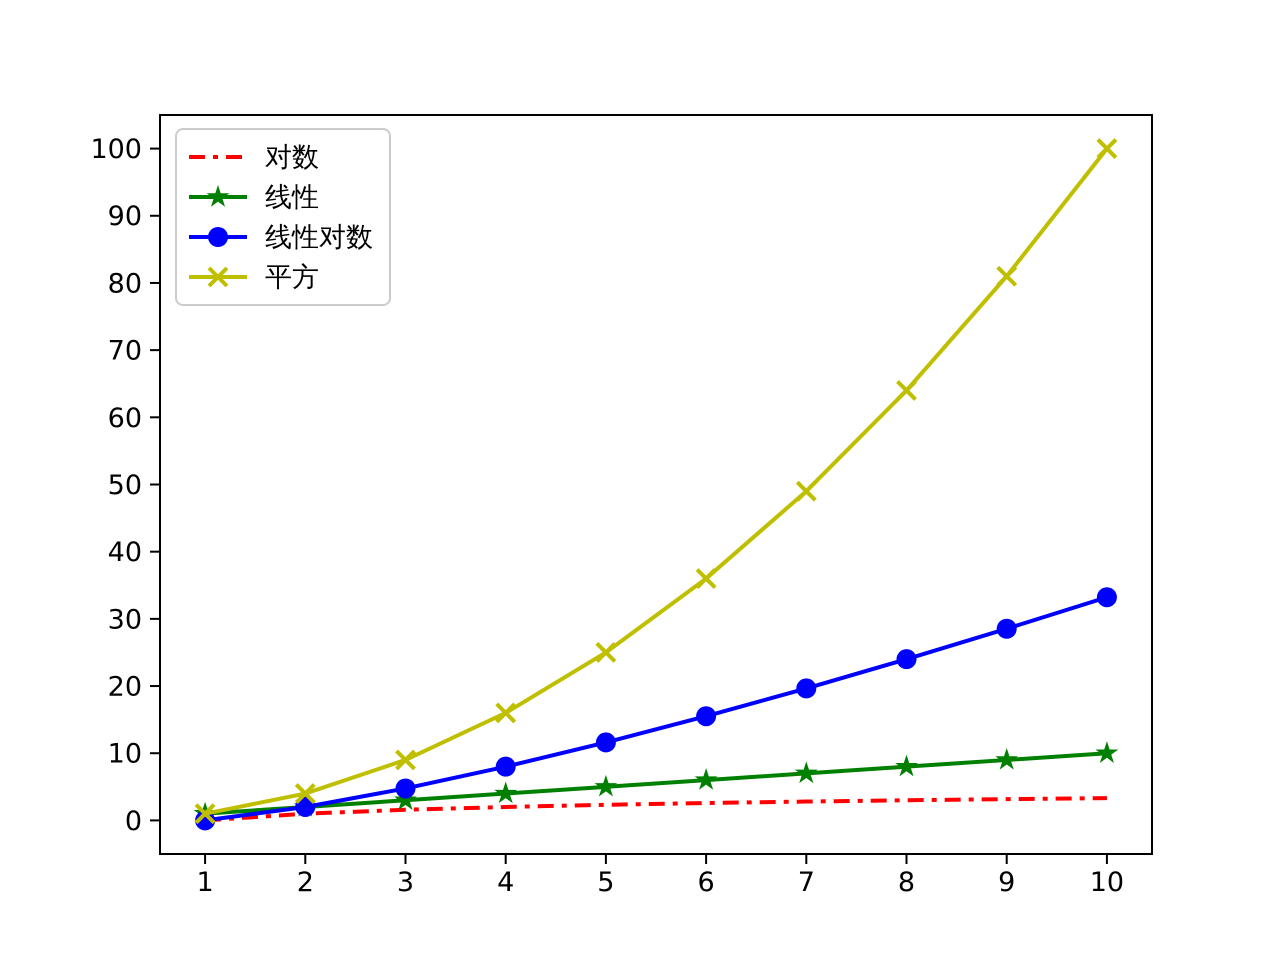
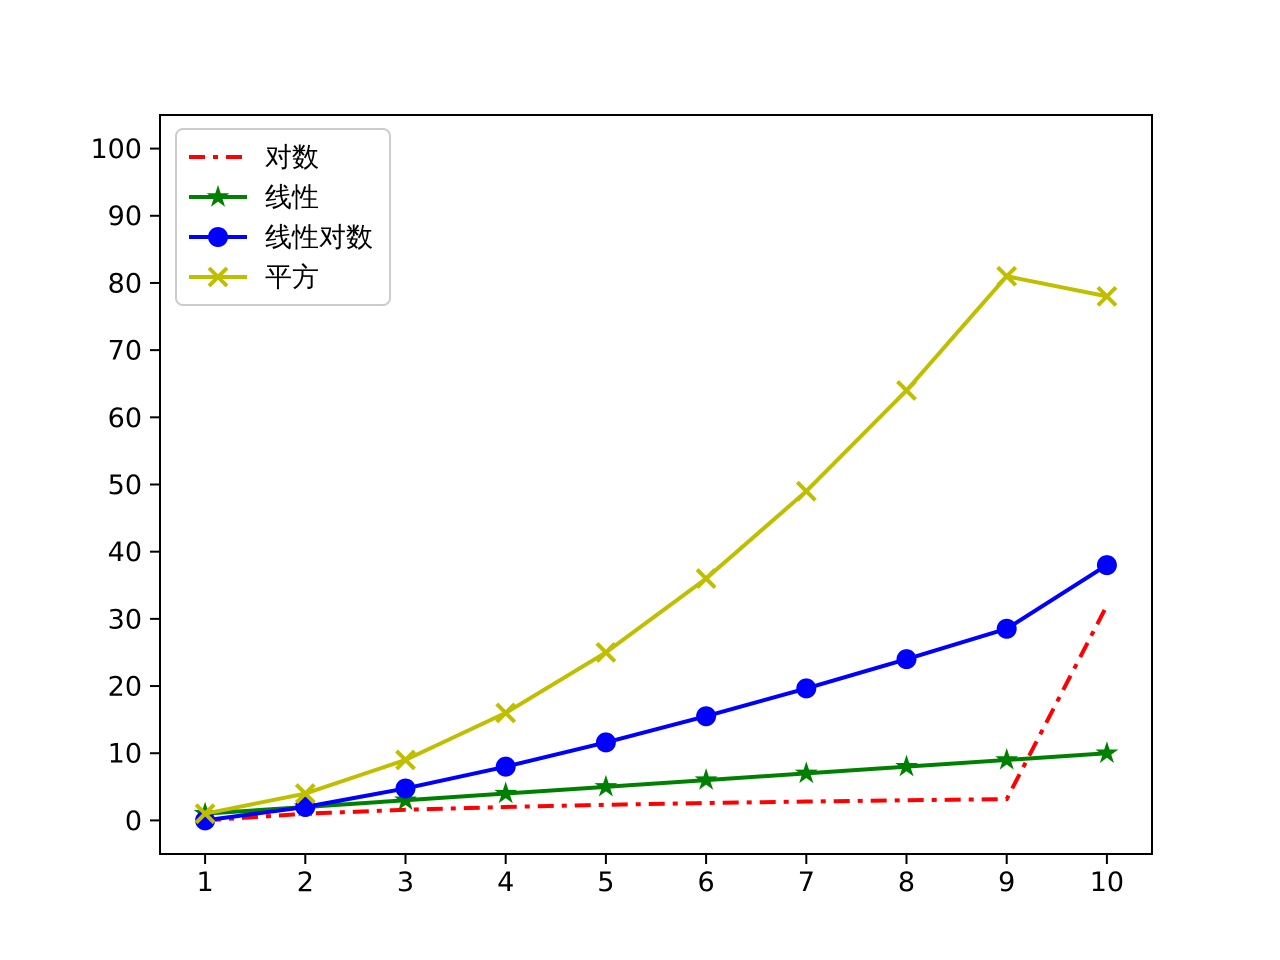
对数/10: 3 -> 32
线性对数/10: 33 -> 38
平方/10: 100 -> 78
